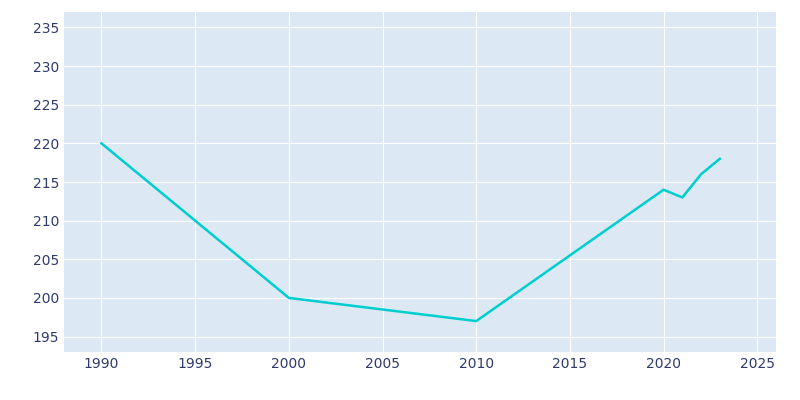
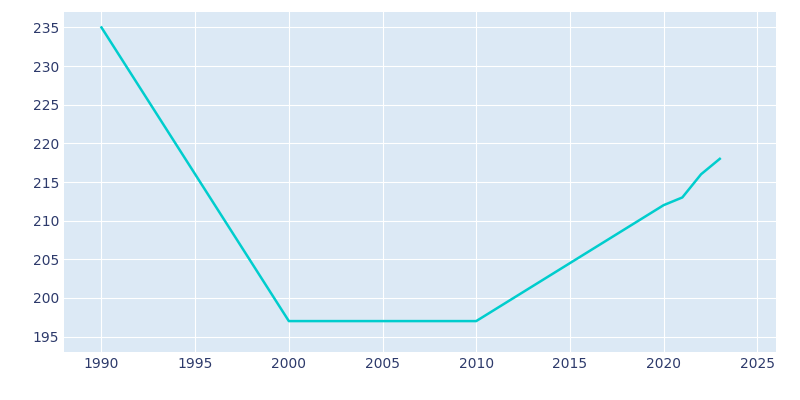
1990: 220 -> 235
2000: 200 -> 197
2020: 214 -> 212
